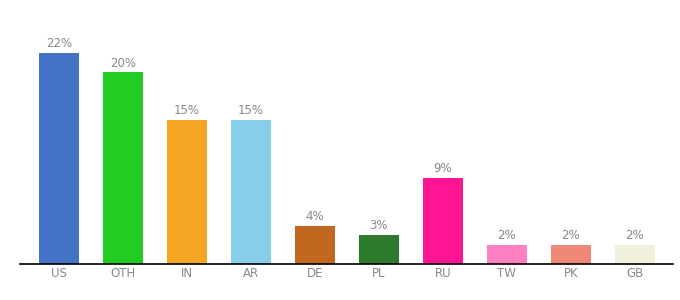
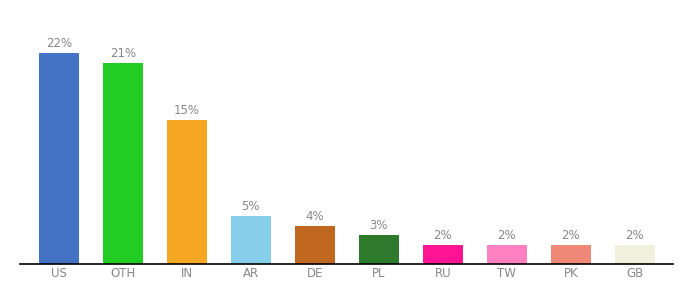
OTH: 20% -> 21%
AR: 15% -> 5%
RU: 9% -> 2%
